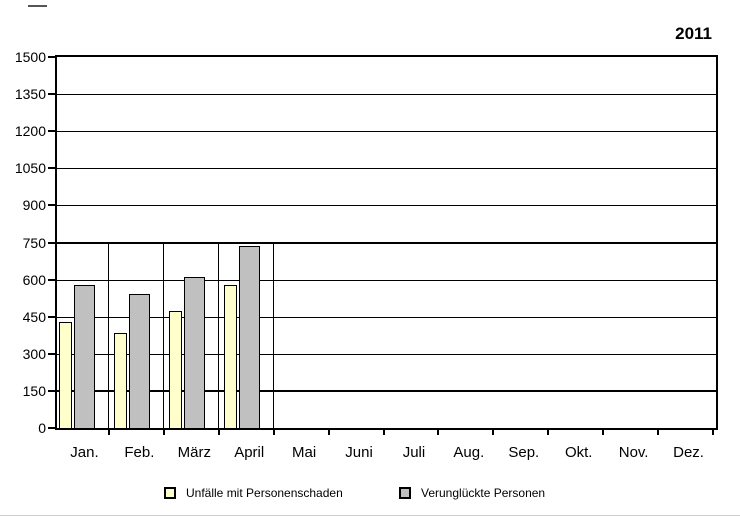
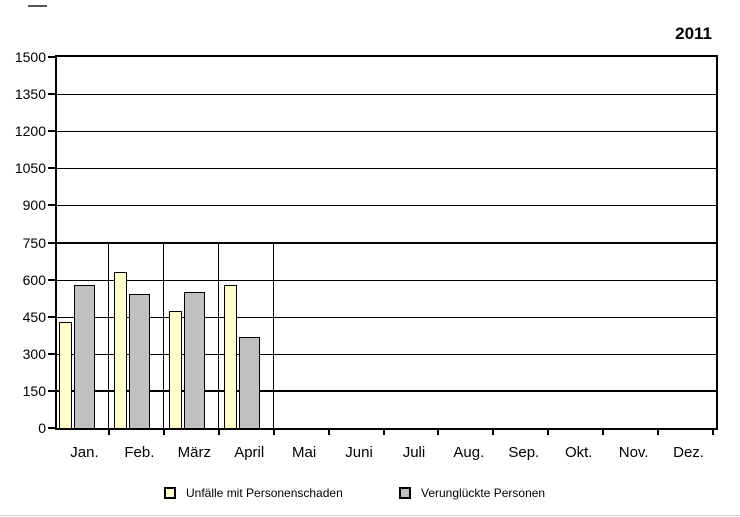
Unfälle mit Personenschaden/Feb.: 380 -> 630
Verunglückte Personen/März: 610 -> 550
Verunglückte Personen/April: 740 -> 370
